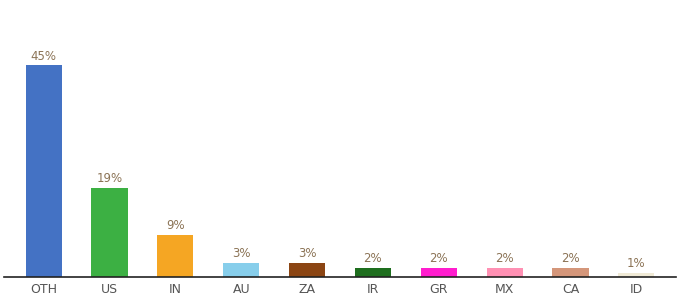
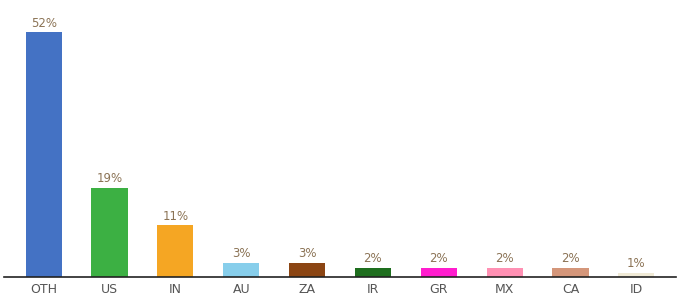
OTH: 45% -> 52%
IN: 9% -> 11%
